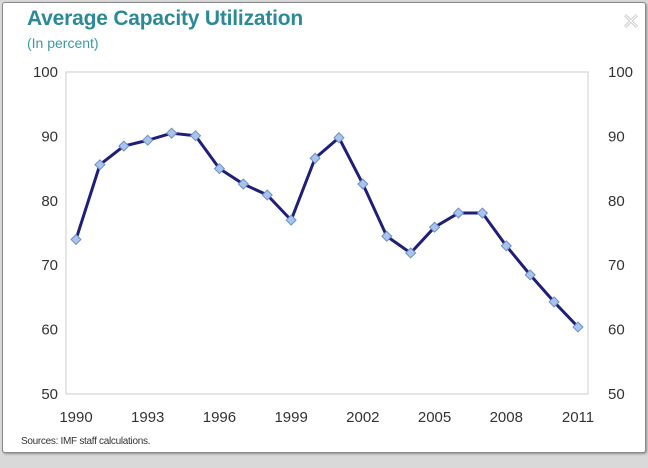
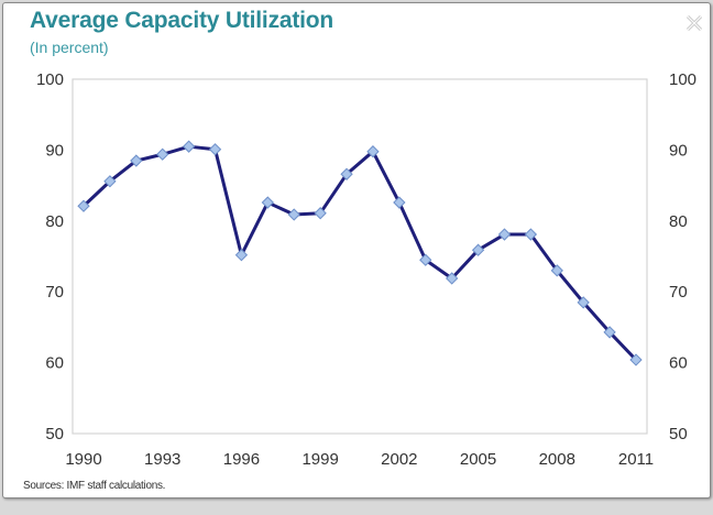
1990: 74 -> 82
1996: 85 -> 75
1999: 77 -> 81
